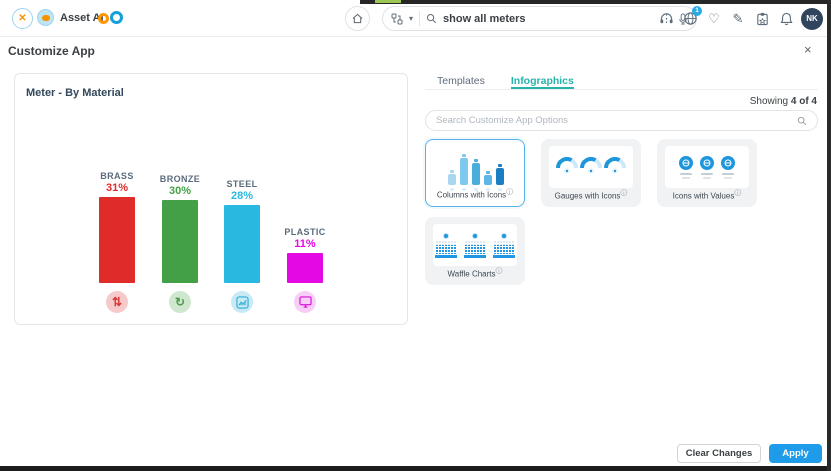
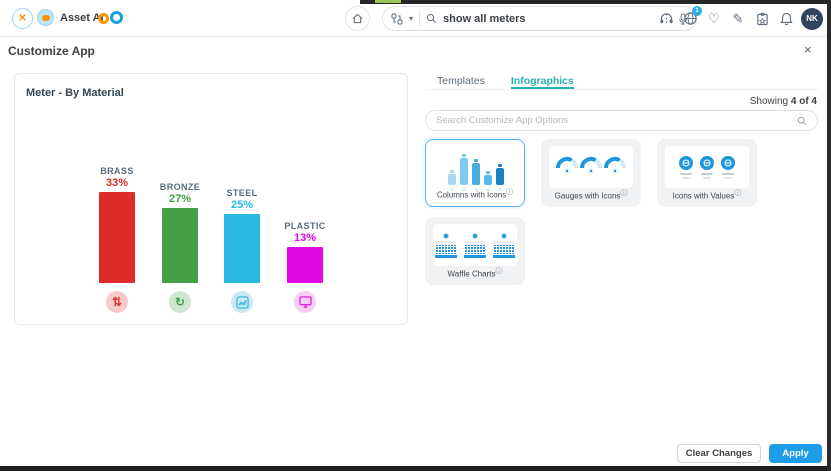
BRASS: 31% -> 33%
BRONZE: 30% -> 27%
STEEL: 28% -> 25%
PLASTIC: 11% -> 13%
